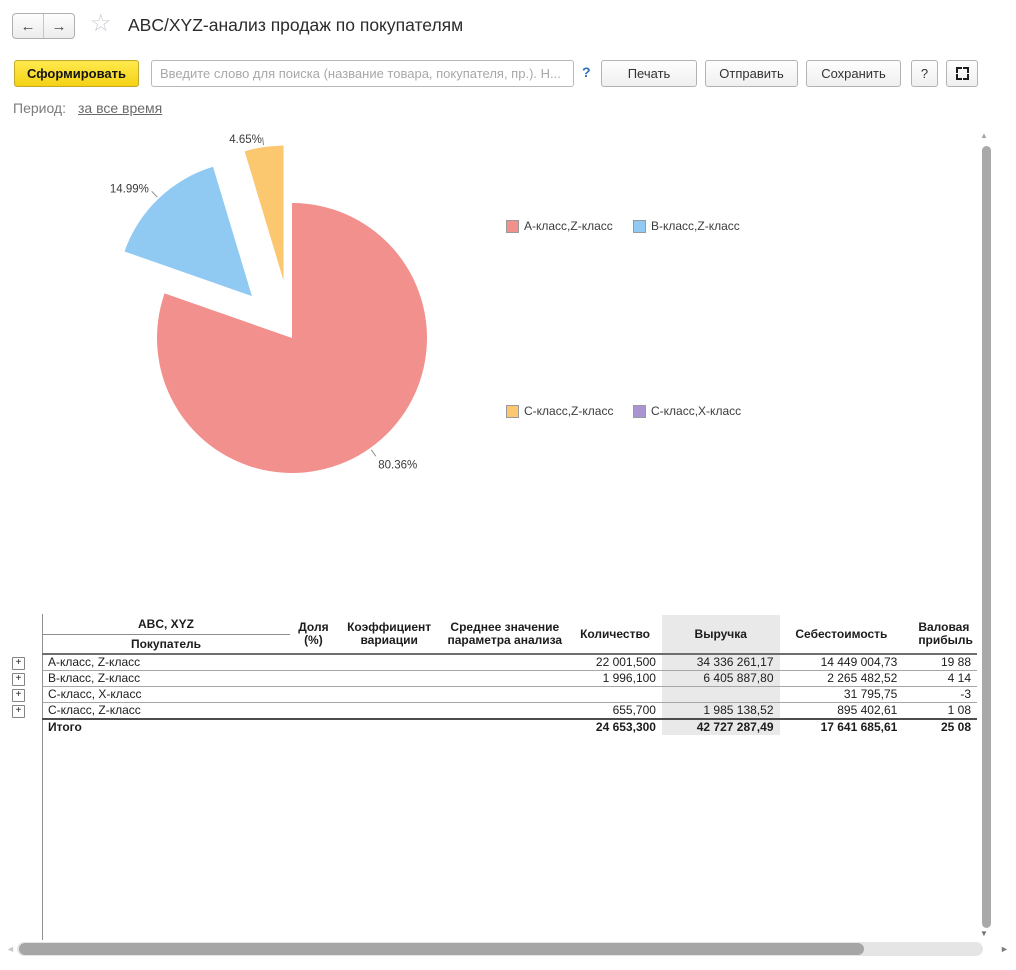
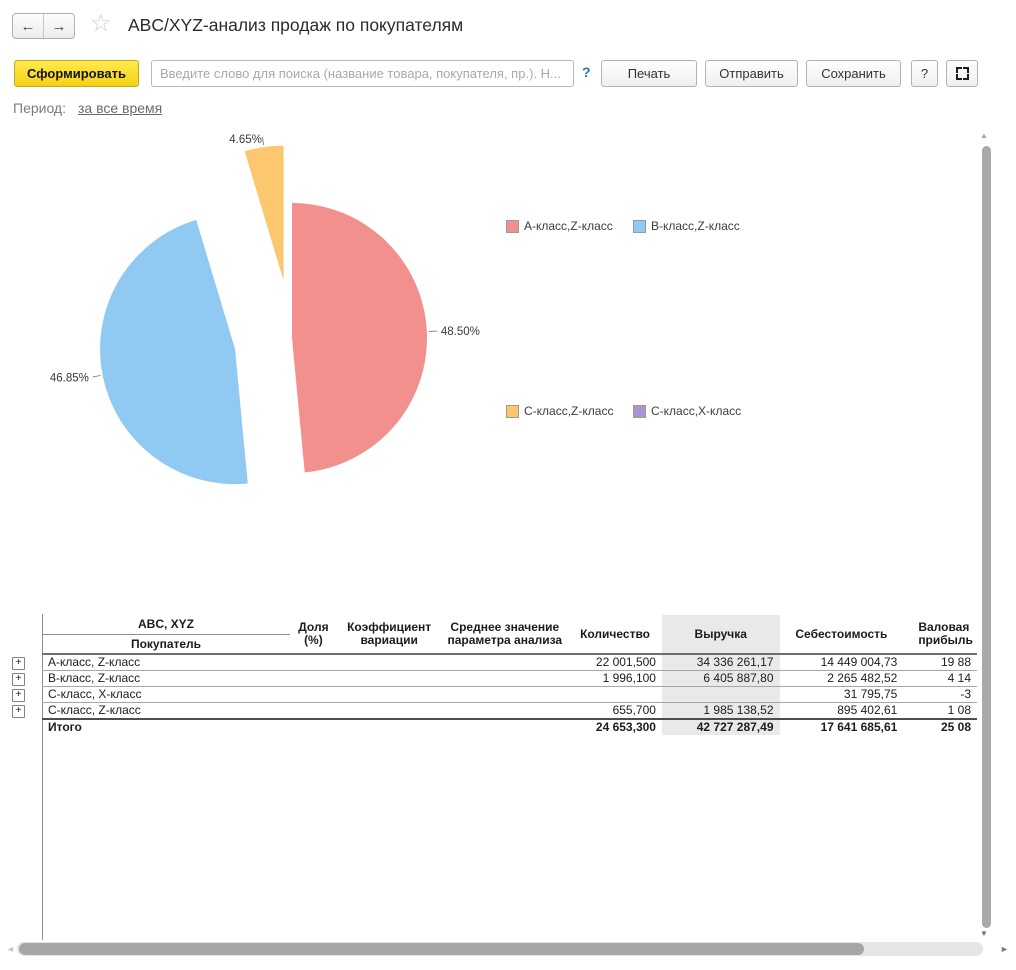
А-класс,Z-класс: 80.36% -> 48.50%
В-класс,Z-класс: 14.99% -> 46.85%
